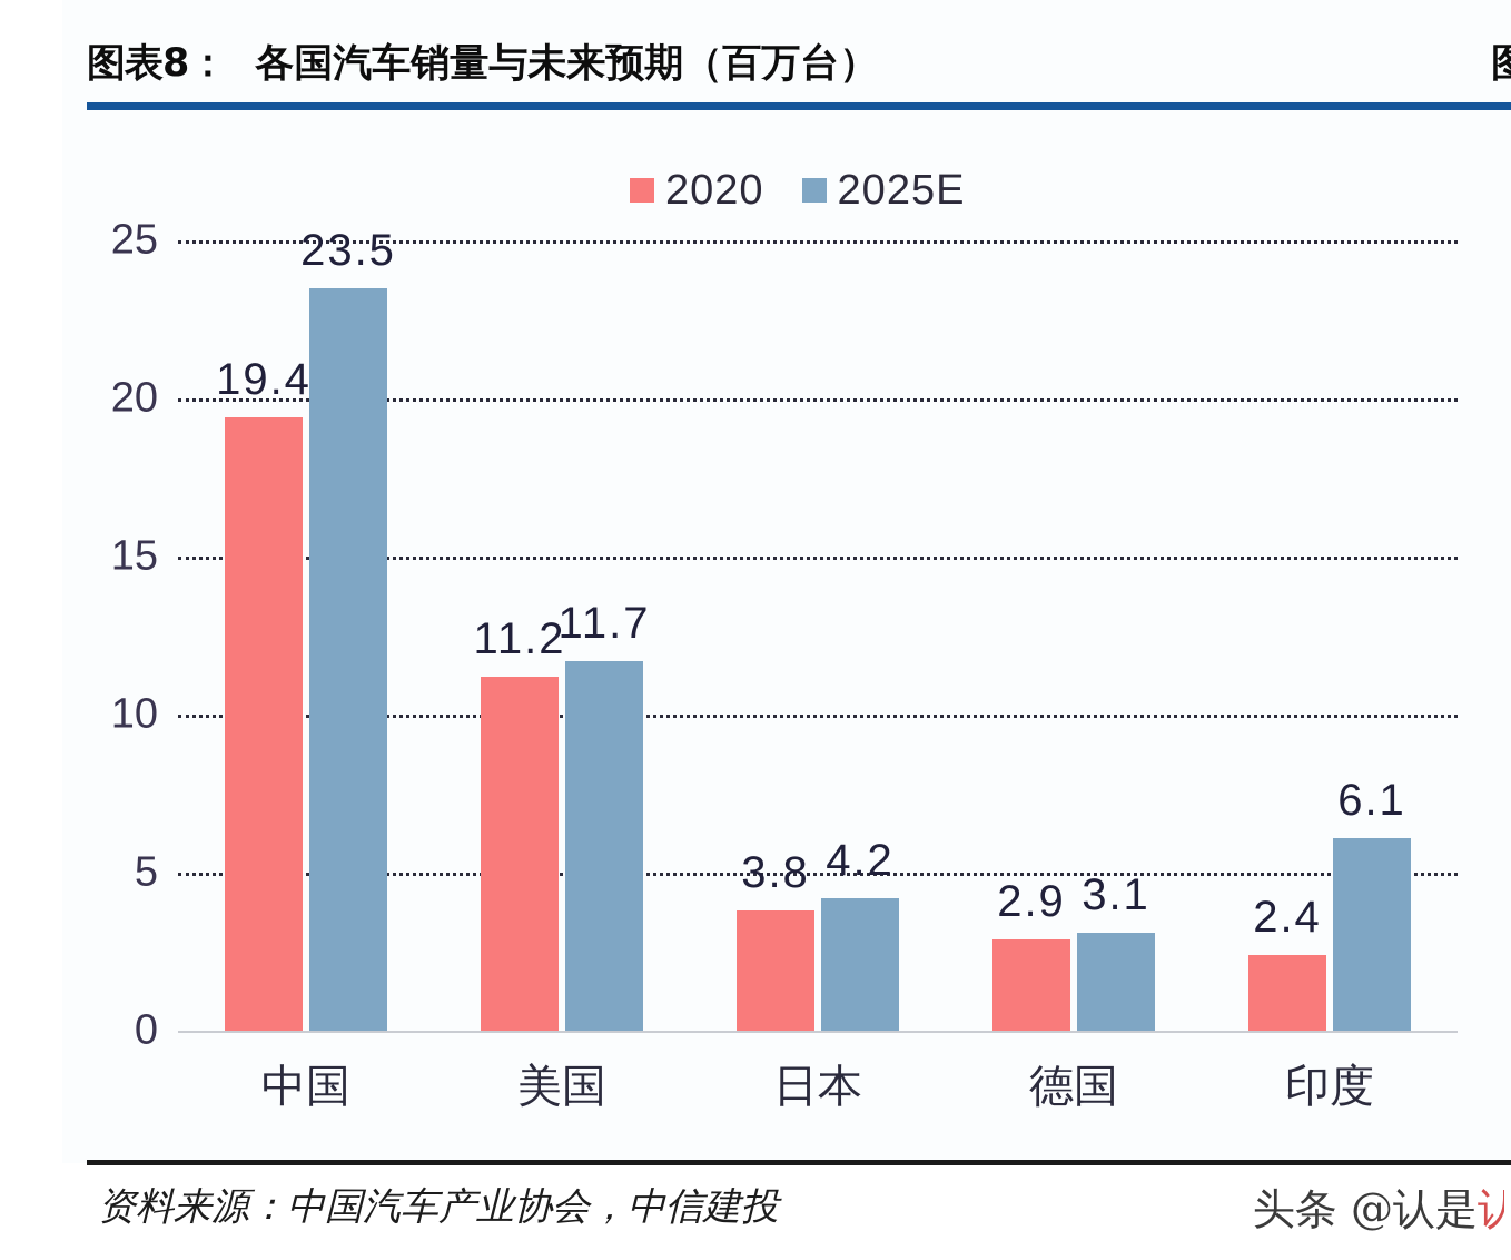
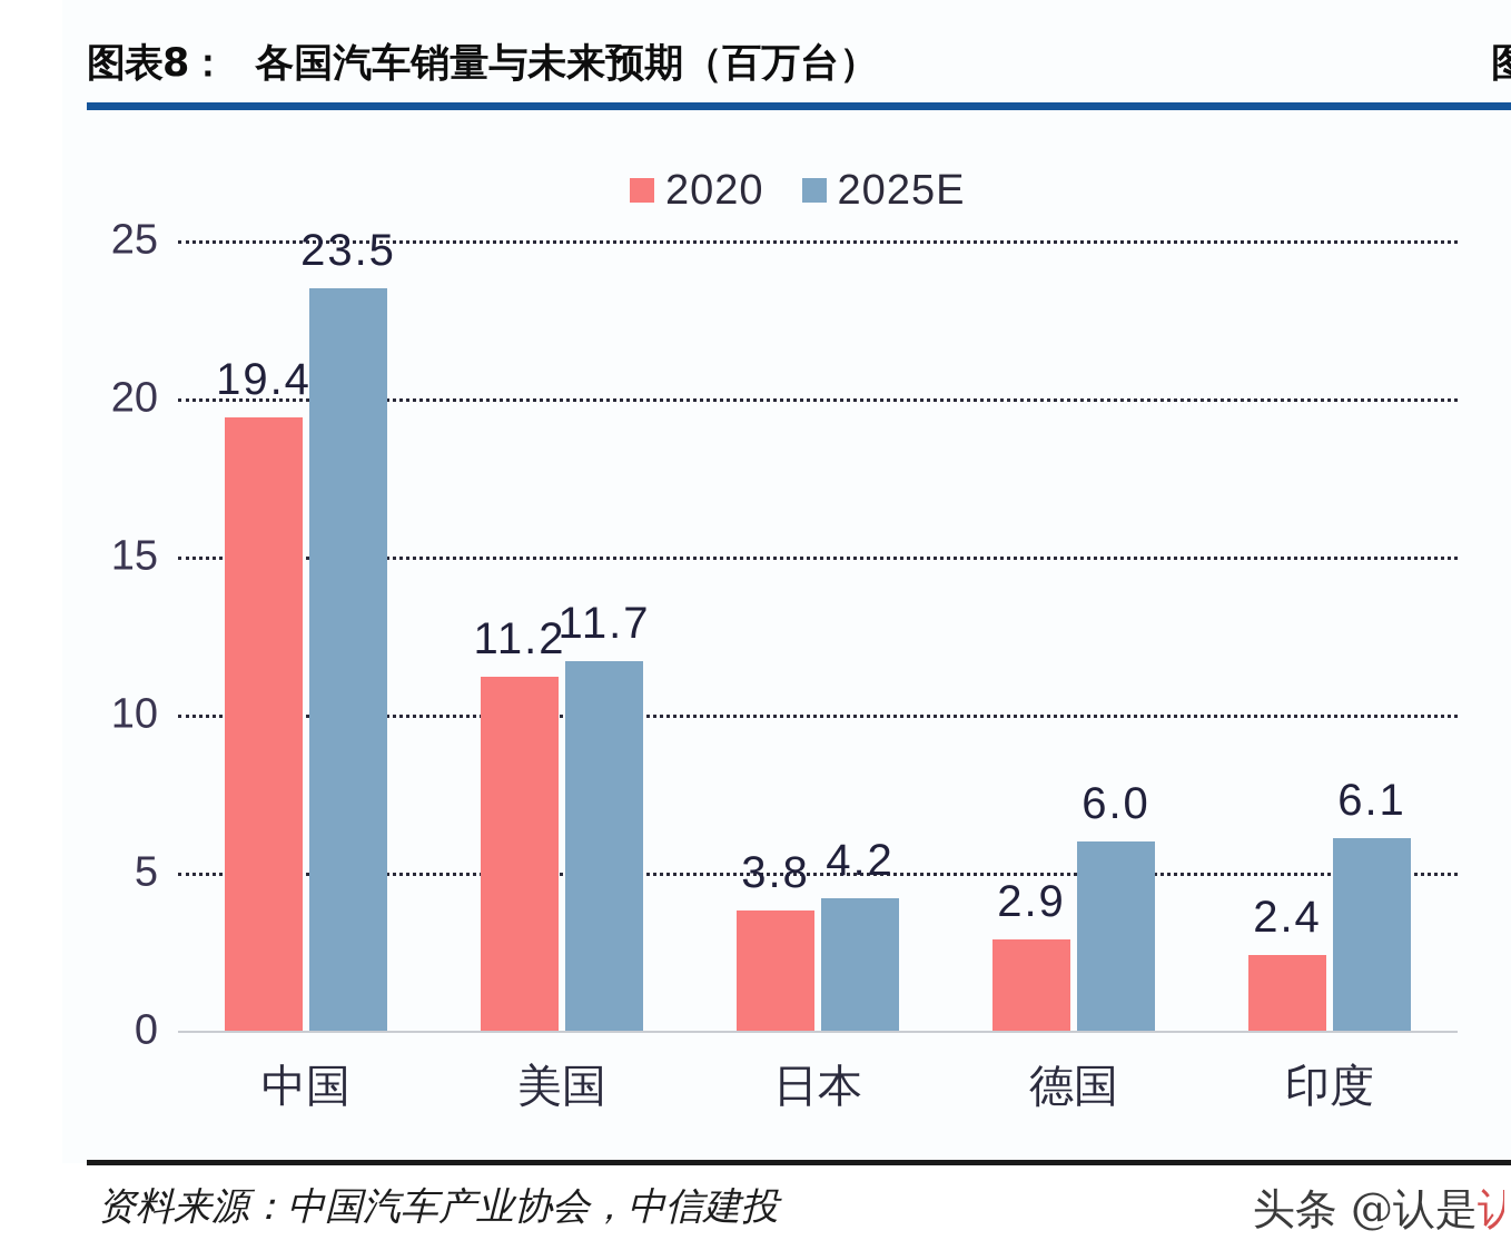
2025E/德国: 3.1 -> 6.0
